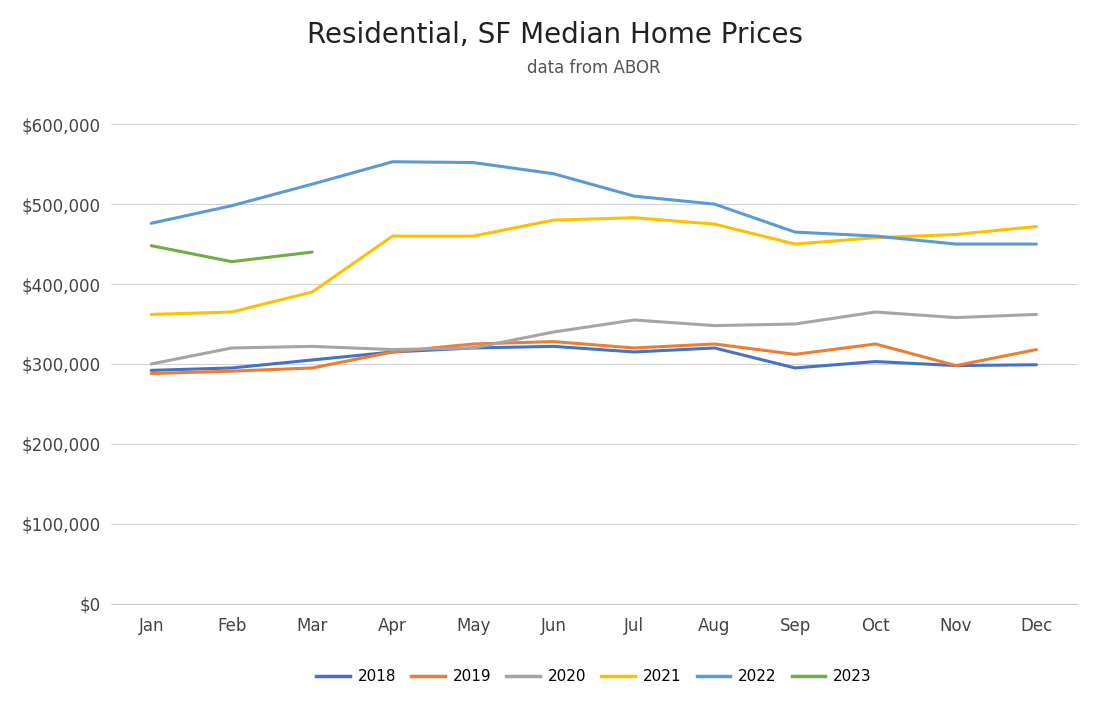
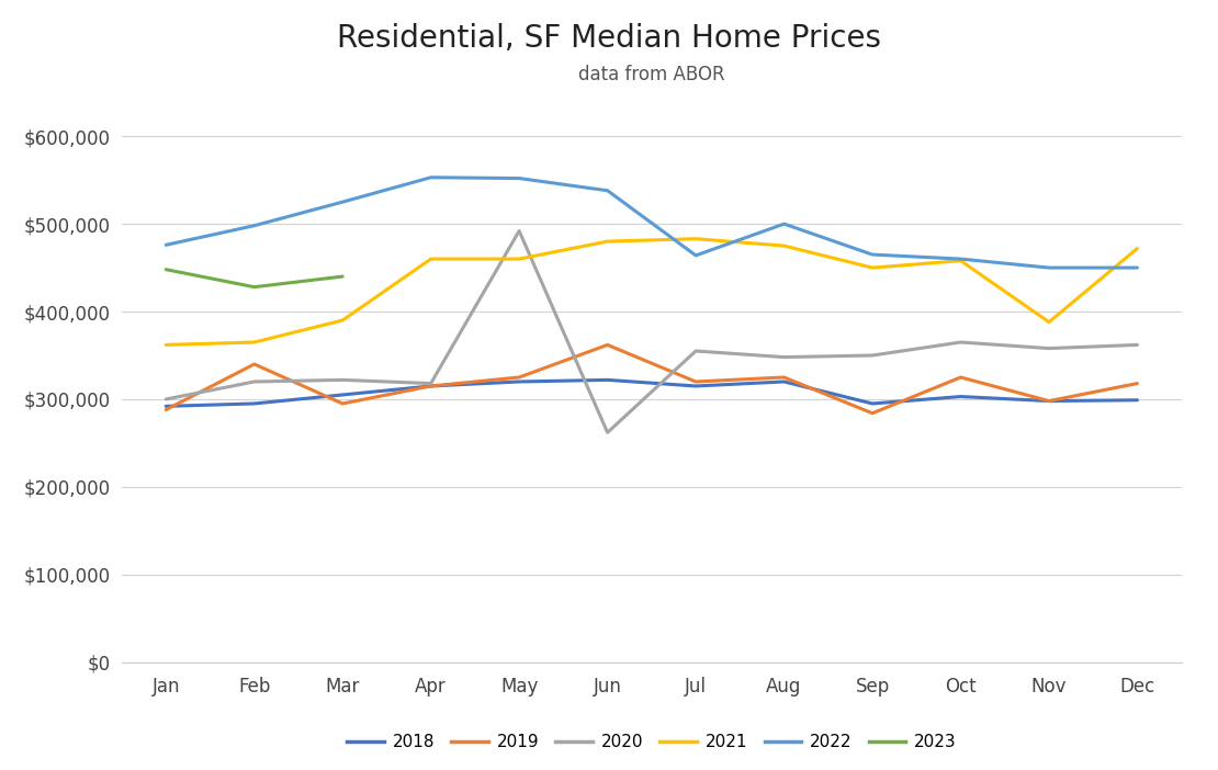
2019/Feb: $291,000 -> $340,000
2020/May: $320,000 -> $492,000
2019/Jun: $328,000 -> $362,000
2020/Jun: $340,000 -> $262,000
2022/Jul: $510,000 -> $464,000
2019/Sep: $312,000 -> $284,000
2021/Nov: $462,000 -> $388,000
